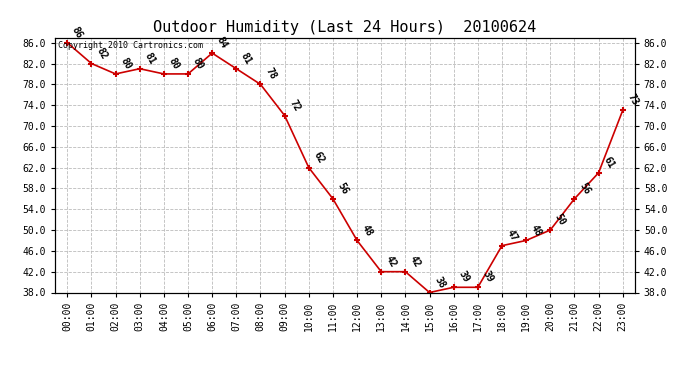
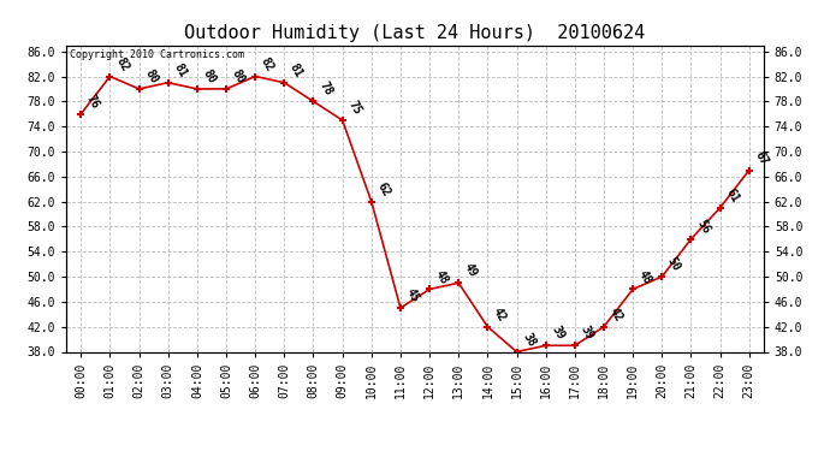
00:00: 86 -> 76
06:00: 84 -> 82
09:00: 72 -> 75
11:00: 56 -> 45
13:00: 42 -> 49
18:00: 47 -> 42
23:00: 73 -> 67
